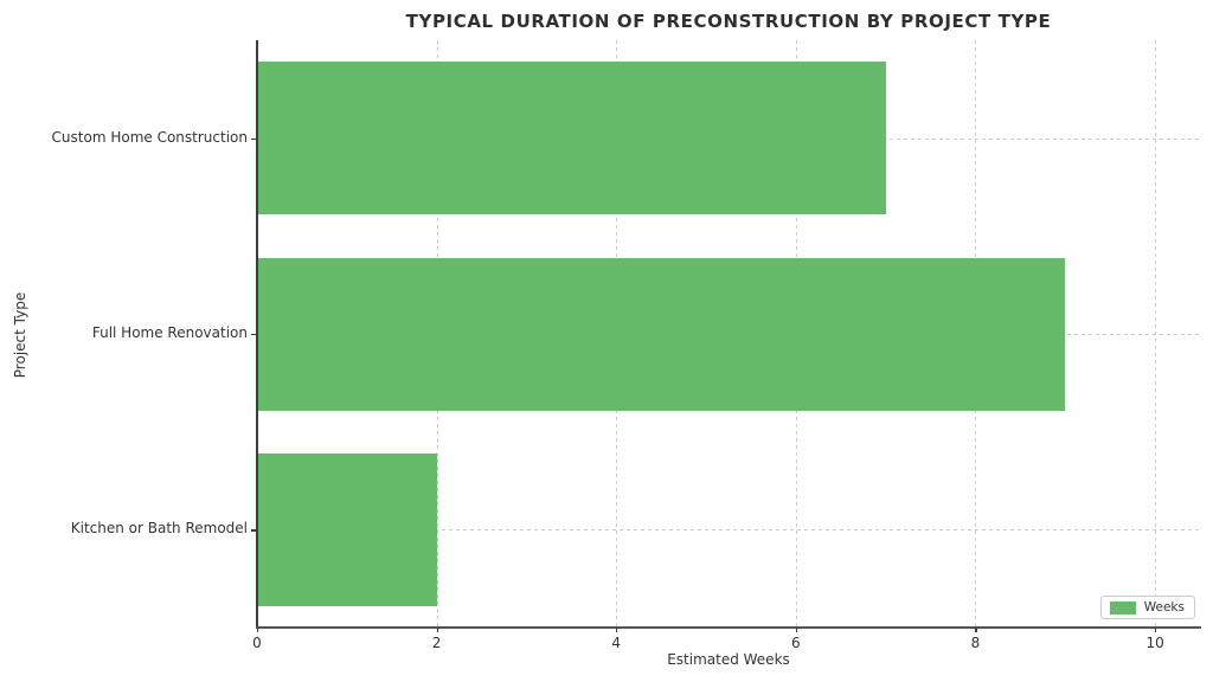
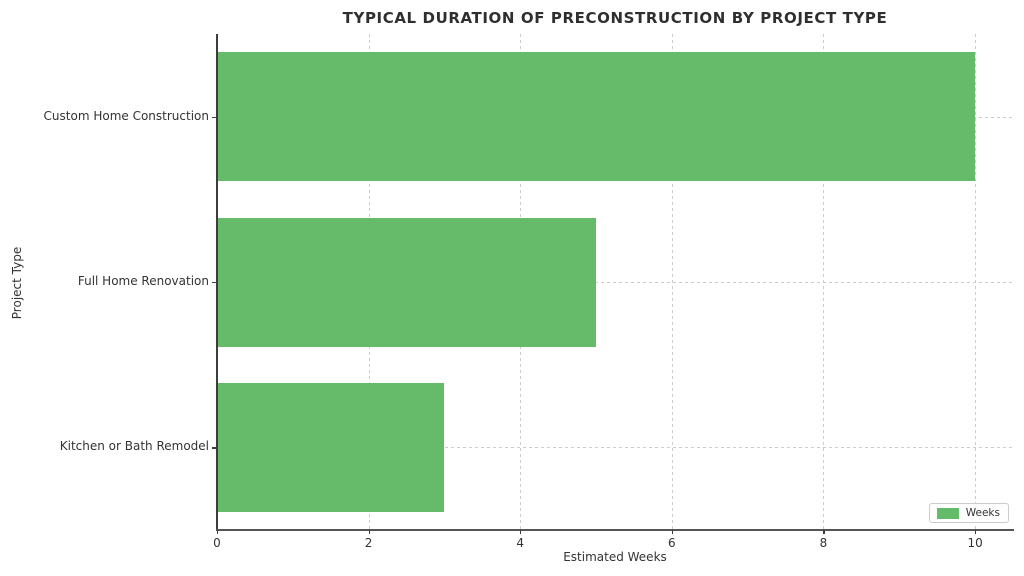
Custom Home Construction: 7 -> 10
Full Home Renovation: 9 -> 5
Kitchen or Bath Remodel: 2 -> 3
